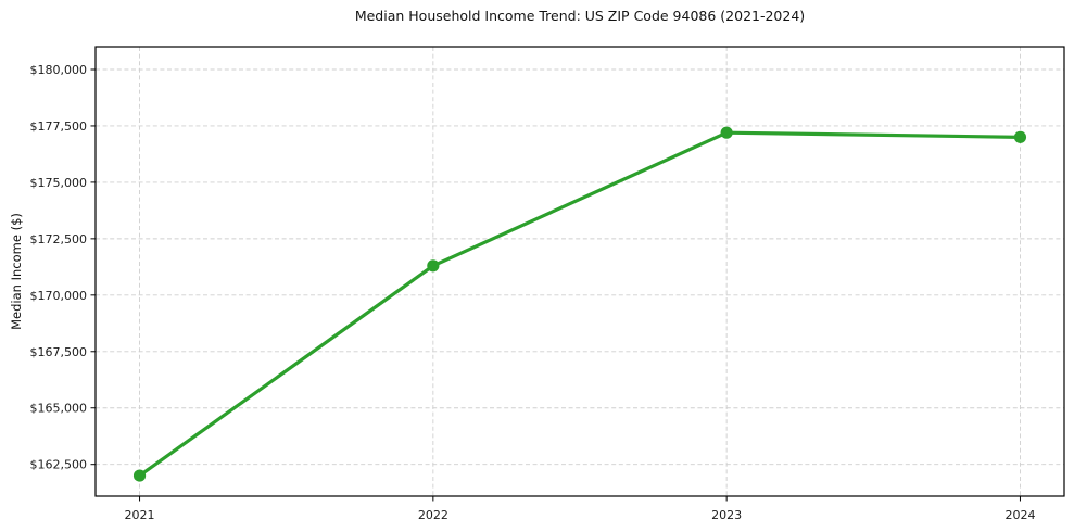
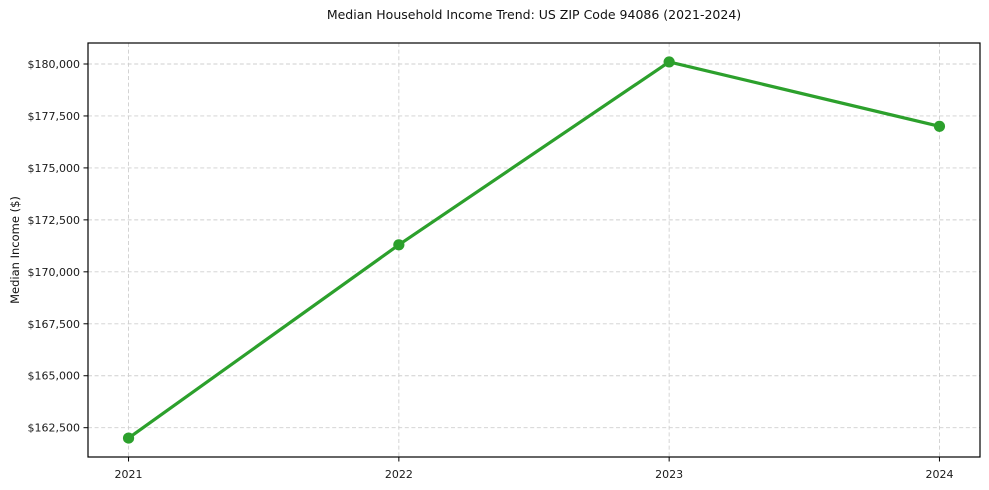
2023: $177200 -> $180100
